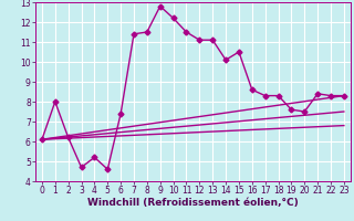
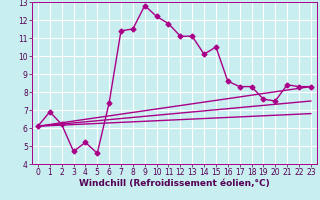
1: 8.0 -> 6.9
11: 11.5 -> 11.8
